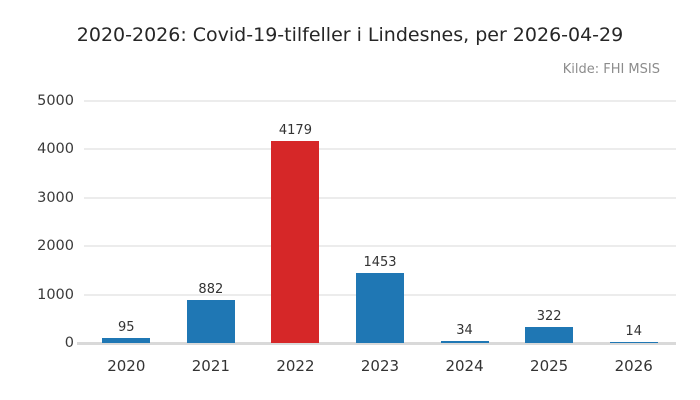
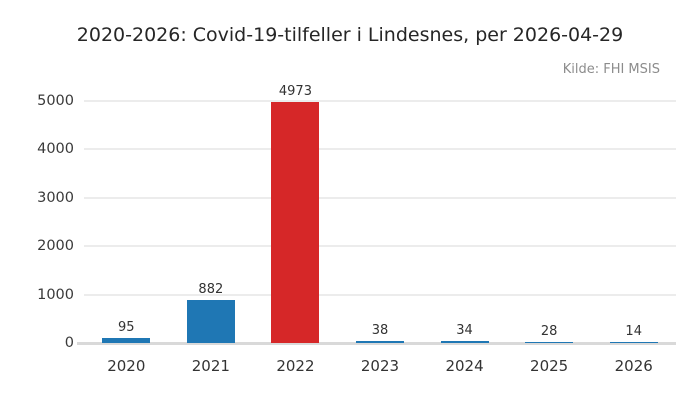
2022: 4179 -> 4973
2023: 1453 -> 38
2025: 322 -> 28
